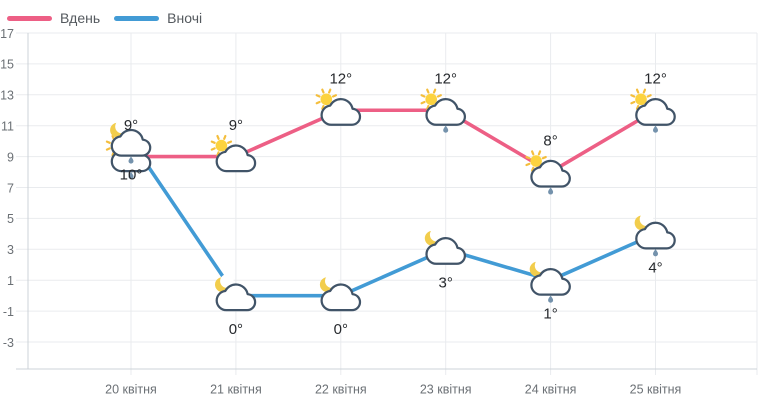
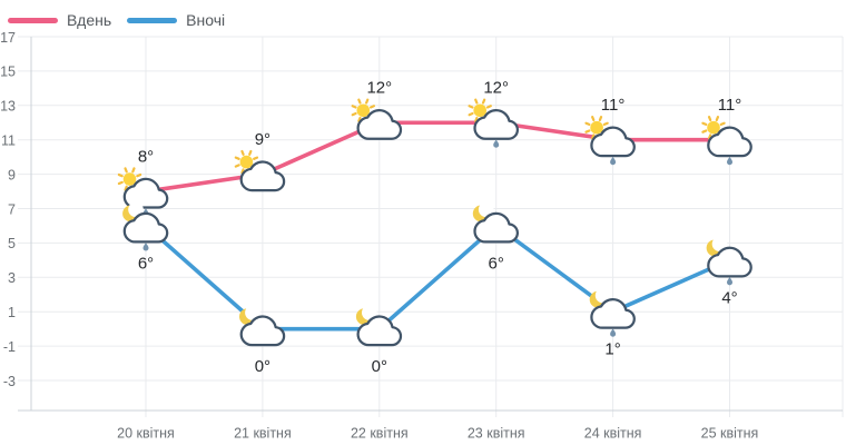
Вдень/20 квітня: 9° -> 8°
Вночі/20 квітня: 10° -> 6°
Вночі/23 квітня: 3° -> 6°
Вдень/24 квітня: 8° -> 11°
Вдень/25 квітня: 12° -> 11°
